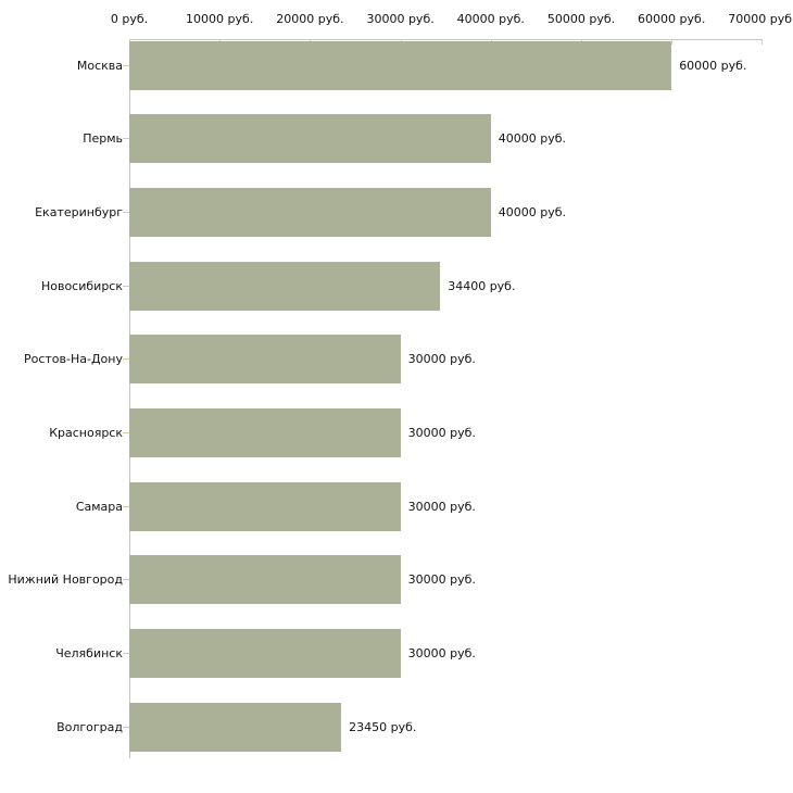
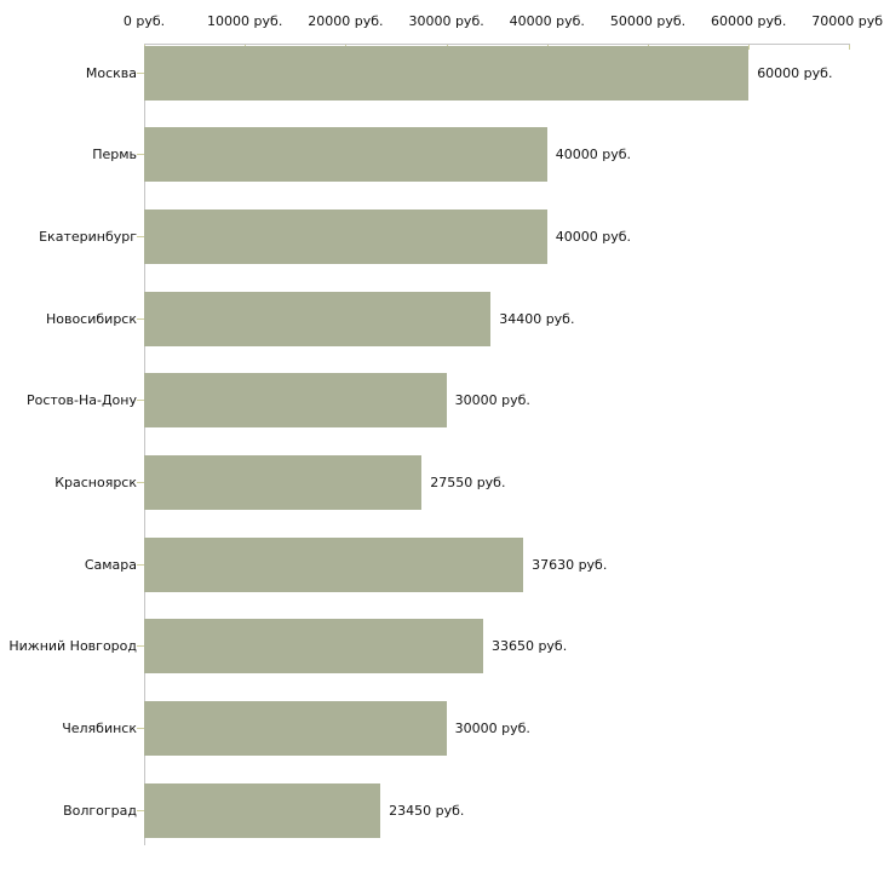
Красноярск: 30000 -> 27550
Самара: 30000 -> 37630
Нижний Новгород: 30000 -> 33650
